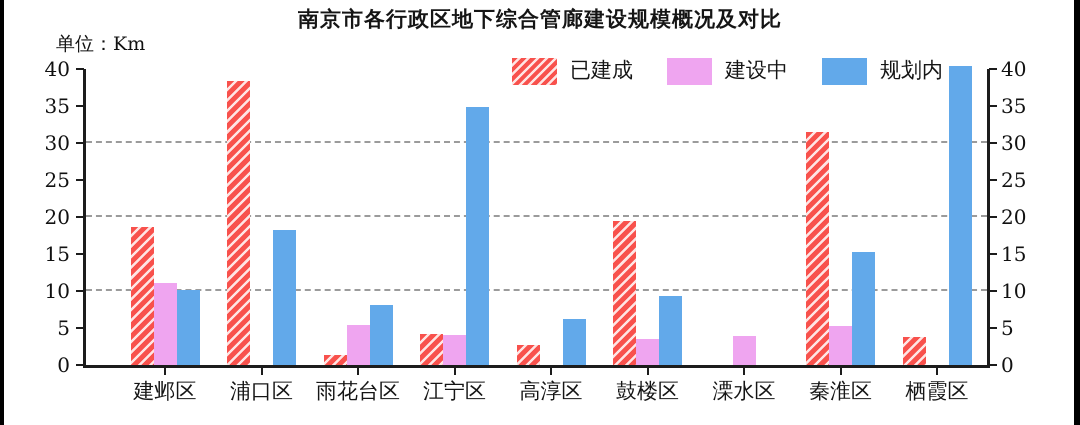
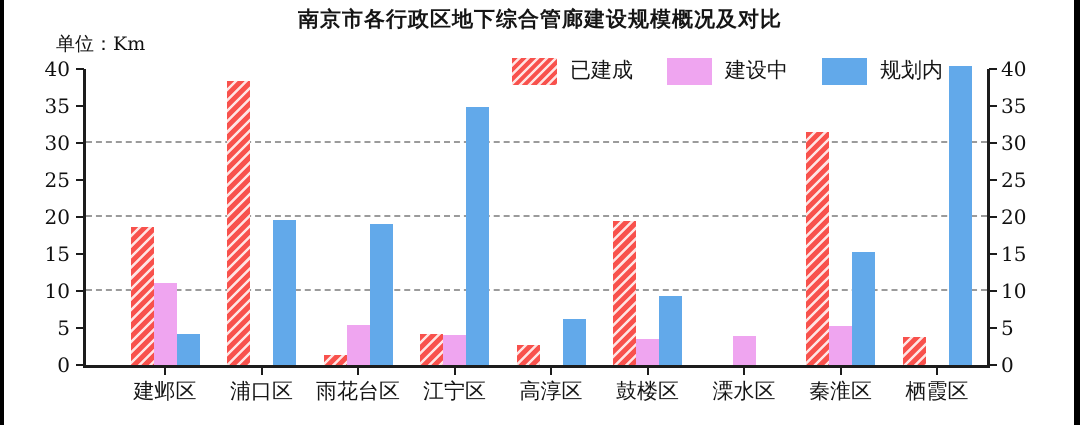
规划内/建邺区: 10 -> 4
规划内/浦口区: 18 -> 19
规划内/雨花台区: 8 -> 19
